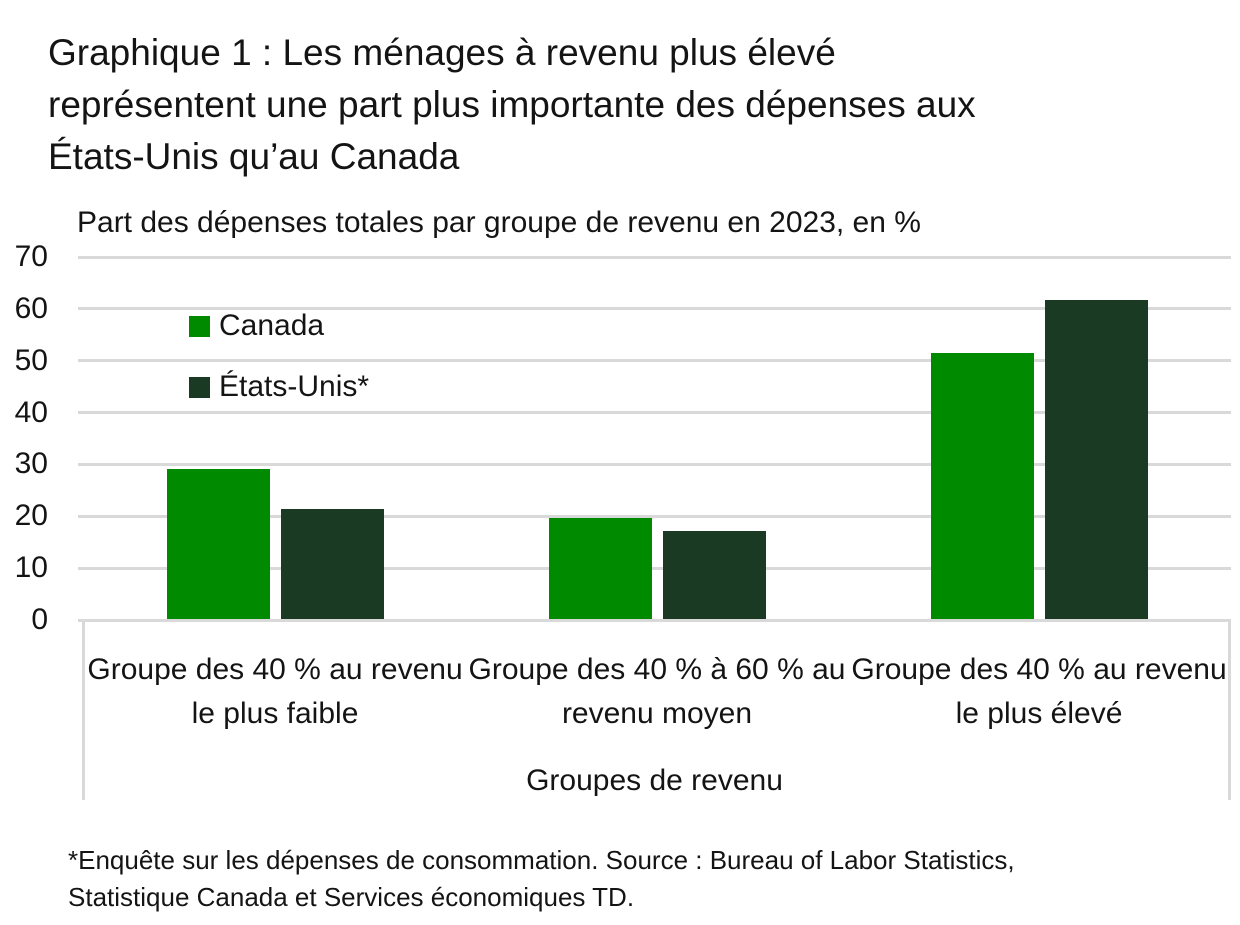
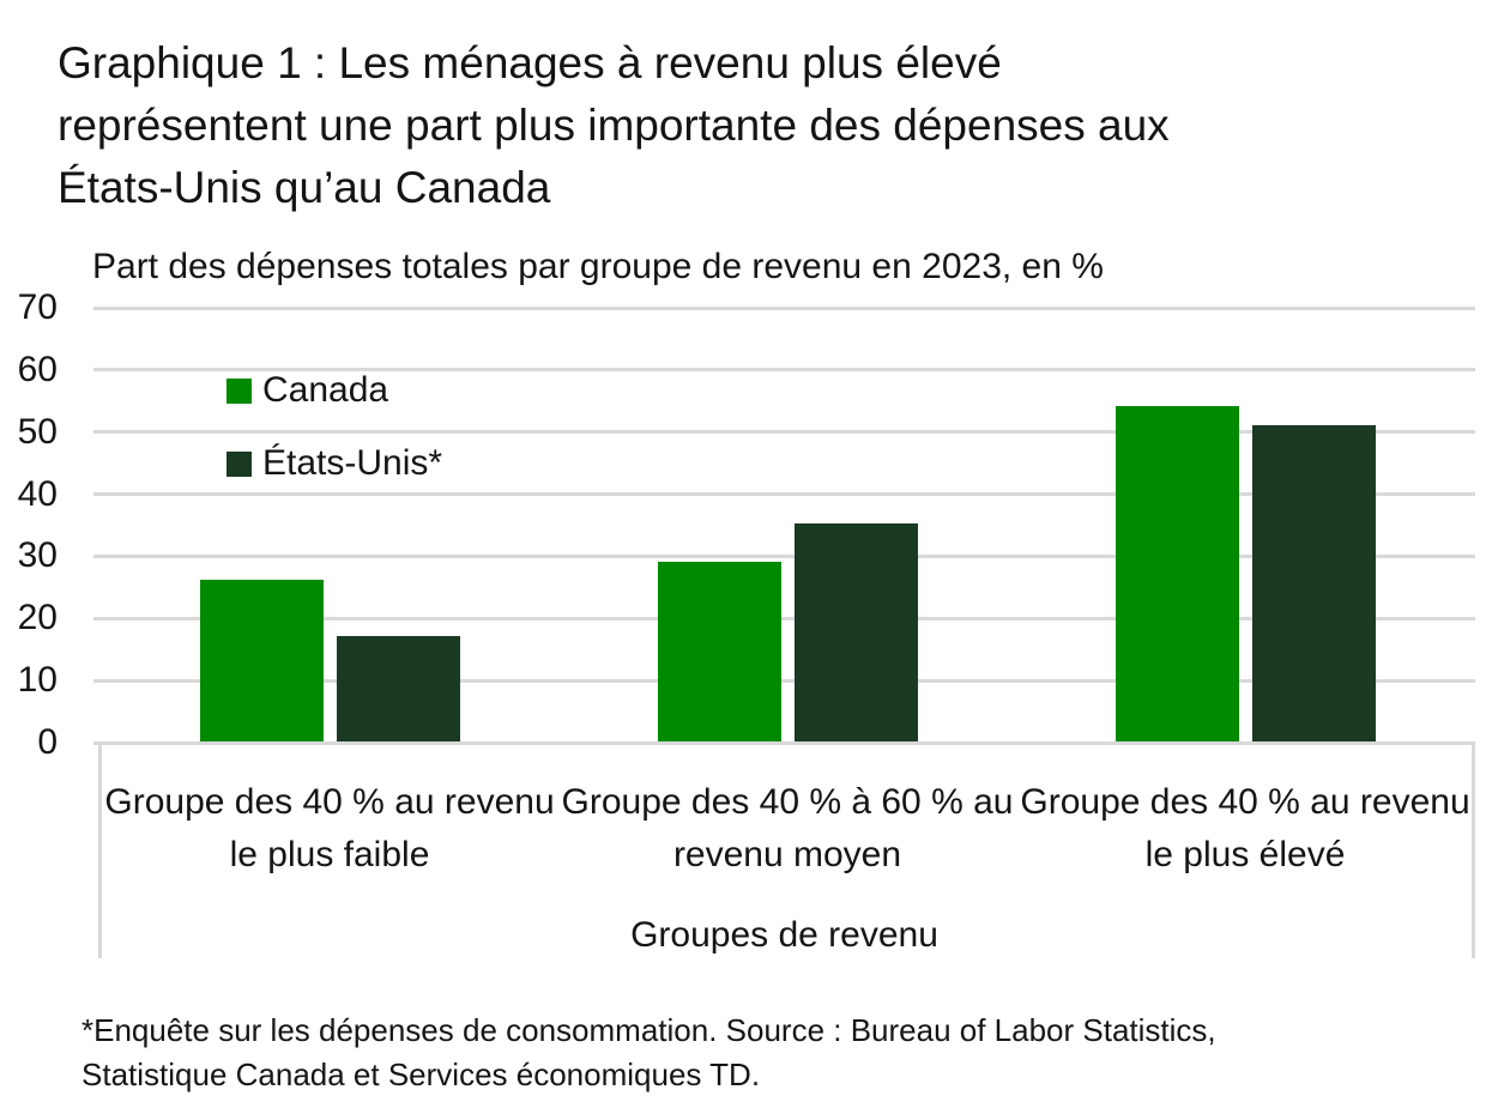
Canada/Groupe des 40 % au revenu le plus faible: 29 -> 26
États-Unis*/Groupe des 40 % au revenu le plus faible: 21 -> 17
Canada/Groupe des 40 % à 60 % au revenu moyen: 19 -> 29
États-Unis*/Groupe des 40 % à 60 % au revenu moyen: 17 -> 35
Canada/Groupe des 40 % au revenu le plus élevé: 51 -> 54
États-Unis*/Groupe des 40 % au revenu le plus élevé: 62 -> 51
